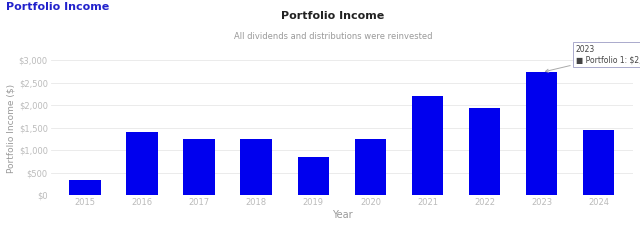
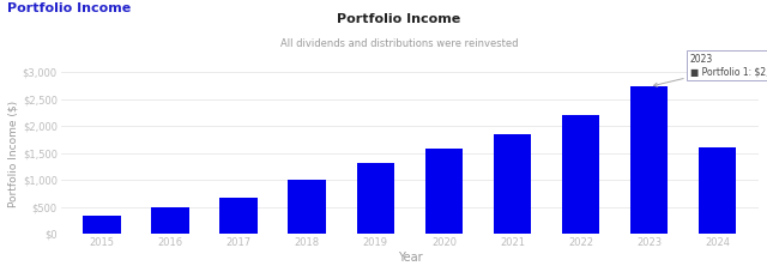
2016: $1,400 -> $500
2017: $1,250 -> $680
2018: $1,250 -> $1,000
2019: $850 -> $1,320
2020: $1,250 -> $1,580
2021: $2,200 -> $1,850
2022: $1,950 -> $2,200
2024: $1,450 -> $1,620
